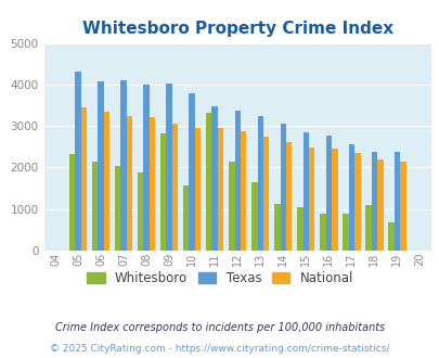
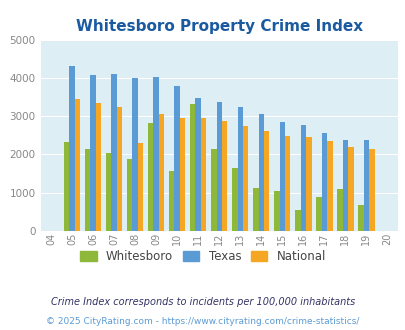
National/08: 3220 -> 2300
Whitesboro/16: 880 -> 550
